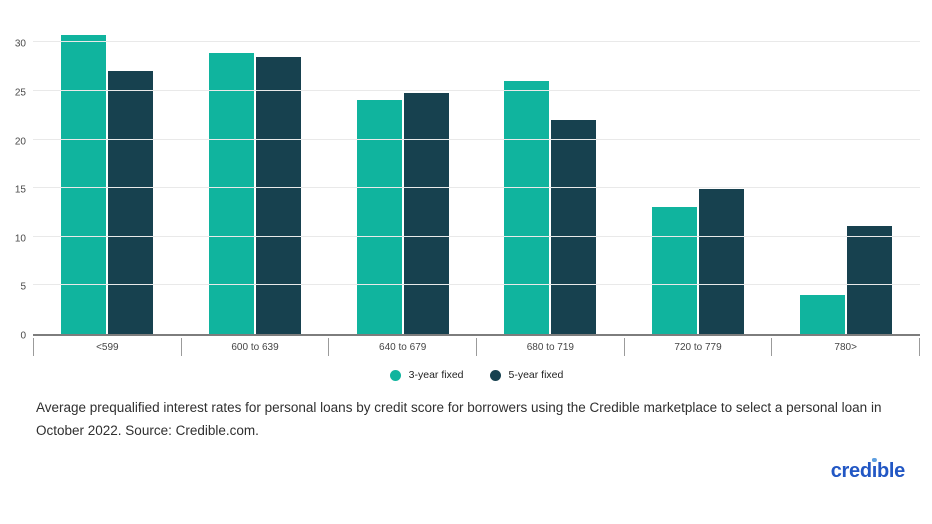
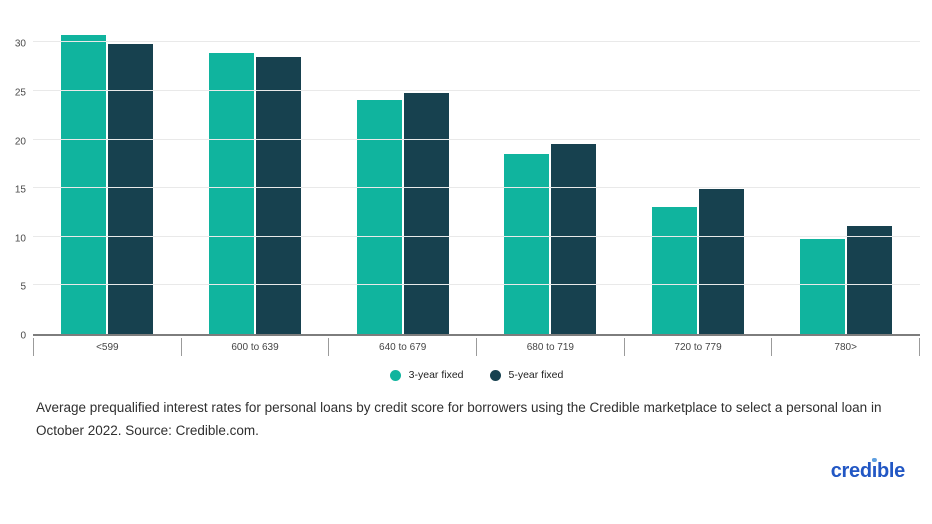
5-year fixed/<599: 27 -> 30
3-year fixed/680 to 719: 26 -> 18
5-year fixed/680 to 719: 22 -> 20
3-year fixed/780>: 4 -> 10
